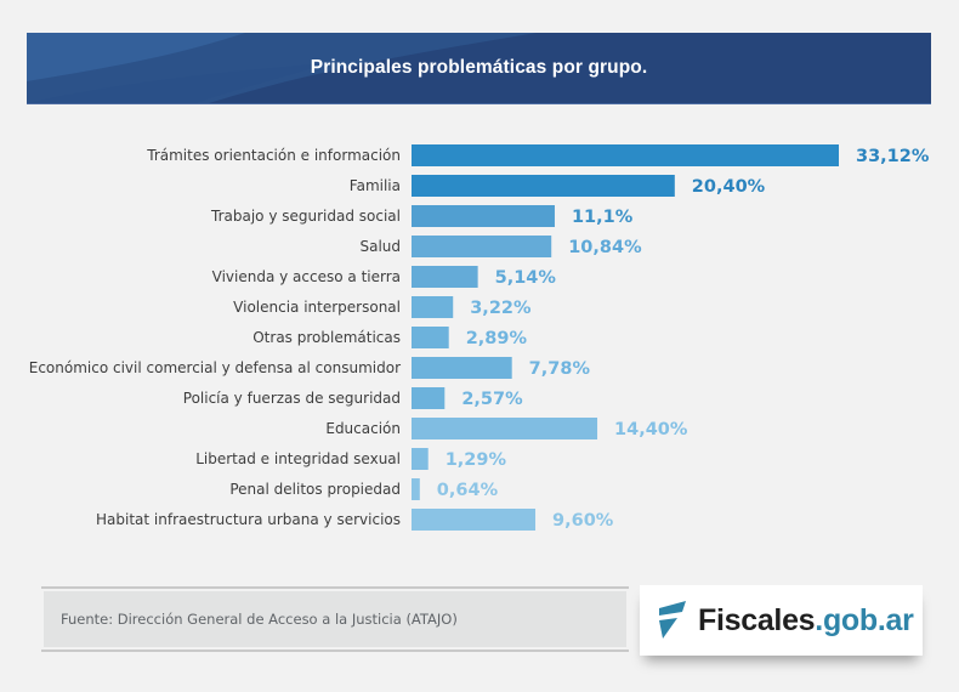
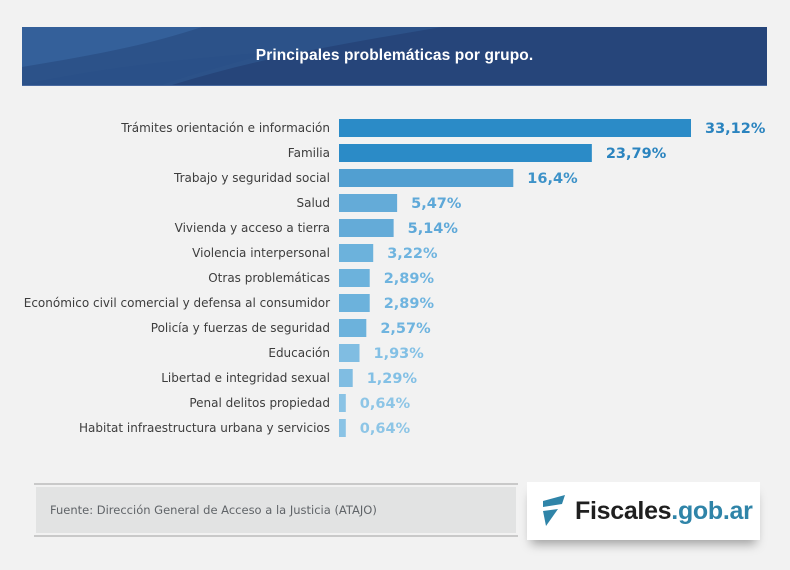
Familia: 20,40% -> 23,79%
Trabajo y seguridad social: 11,1% -> 16,4%
Salud: 10,84% -> 5,47%
Económico civil comercial y defensa al consumidor: 7,78% -> 2,89%
Educación: 14,40% -> 1,93%
Habitat infraestructura urbana y servicios: 9,60% -> 0,64%
